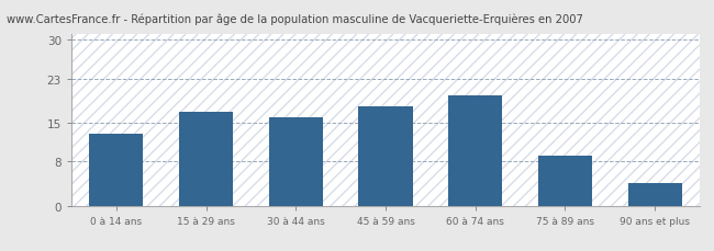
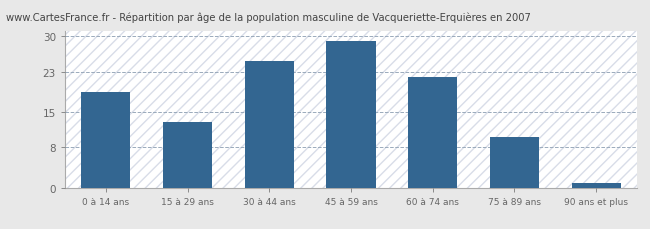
0 à 14 ans: 13 -> 19
15 à 29 ans: 17 -> 13
30 à 44 ans: 16 -> 25
45 à 59 ans: 18 -> 29
60 à 74 ans: 20 -> 22
75 à 89 ans: 9 -> 10
90 ans et plus: 4 -> 1
